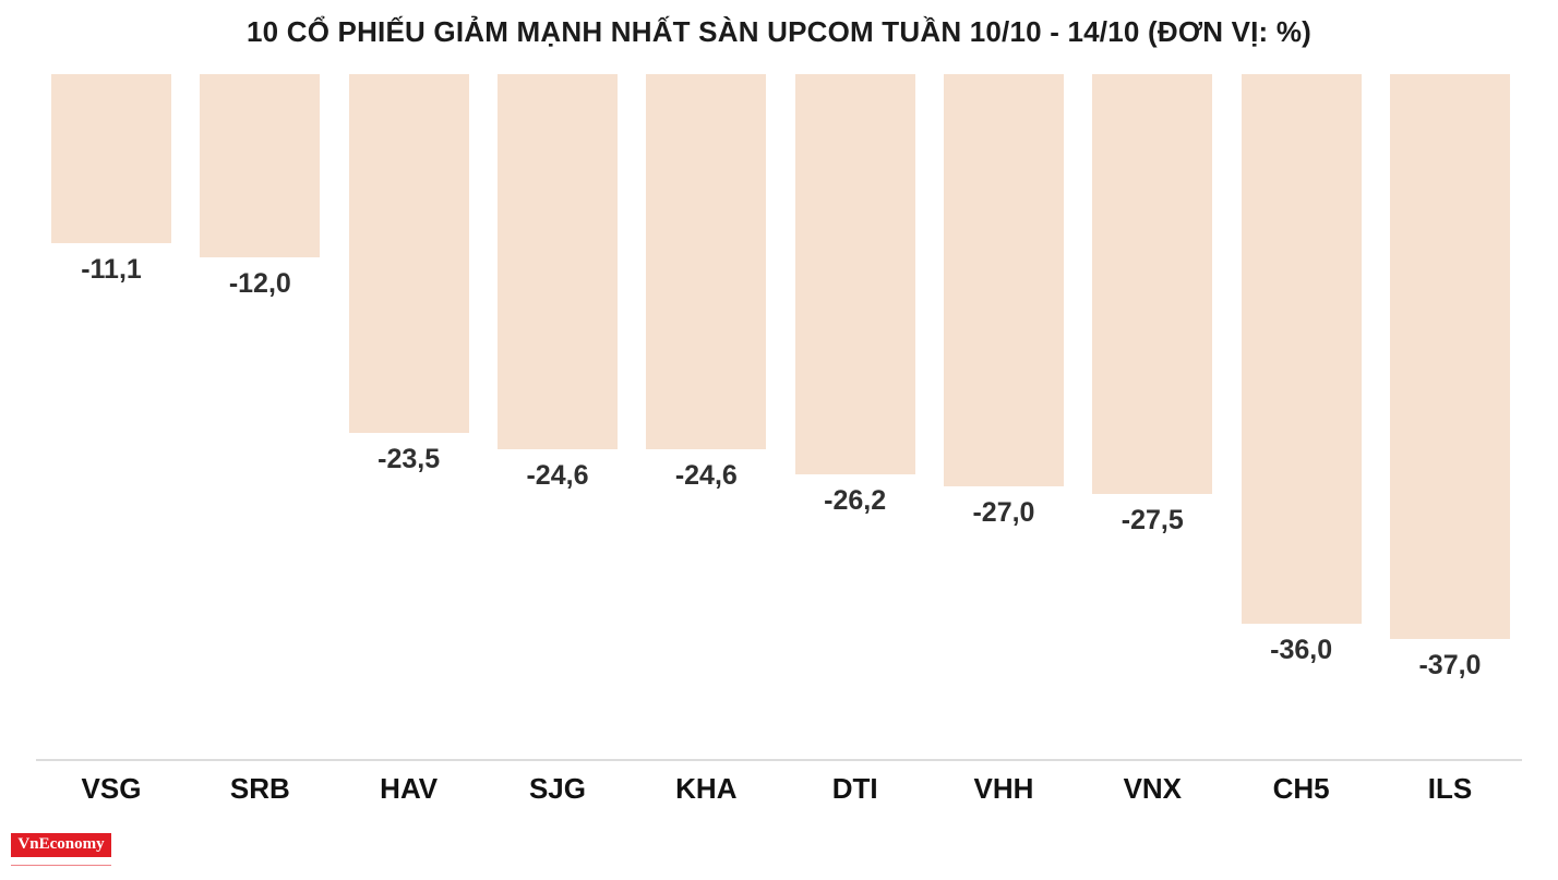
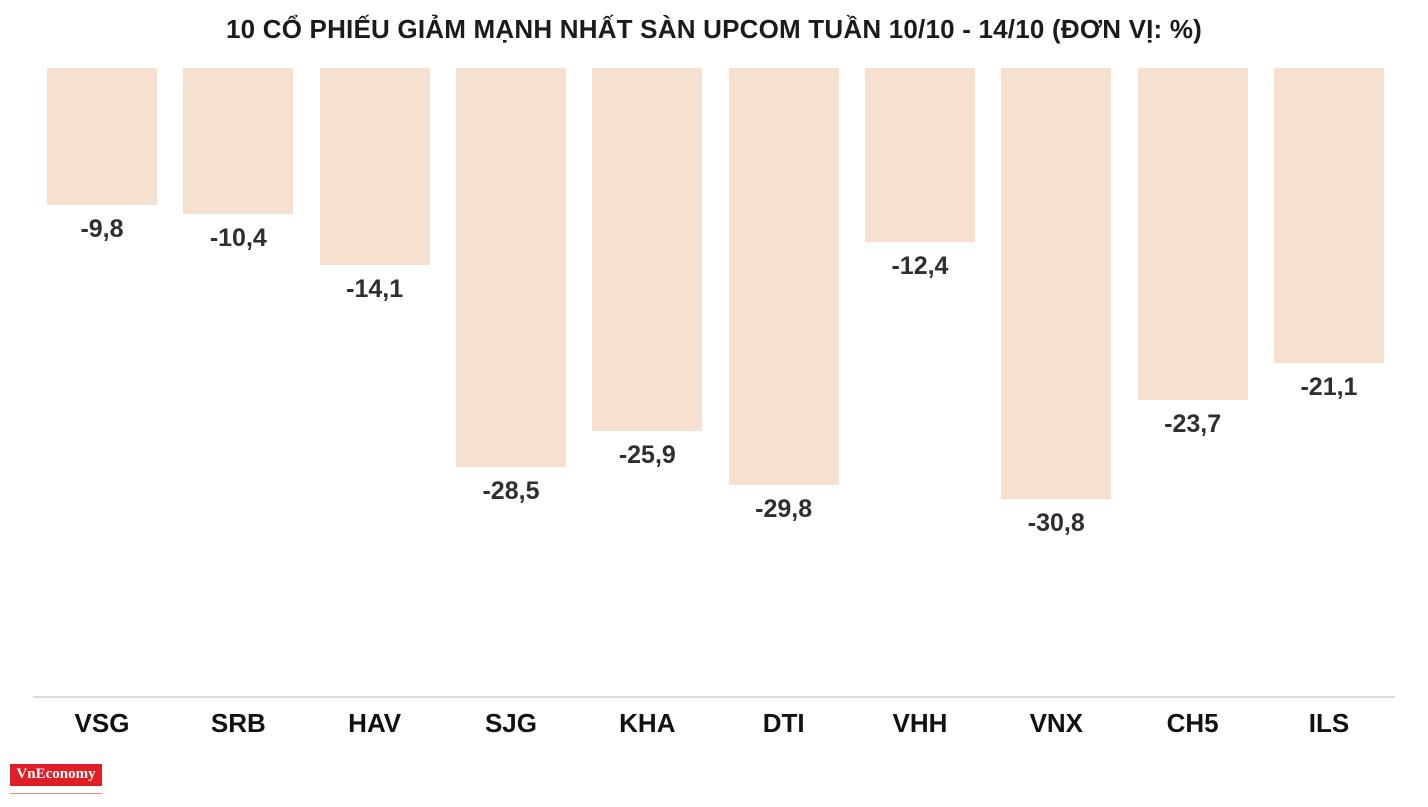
VSG: -11,1 -> -9,8
SRB: -12,0 -> -10,4
HAV: -23,5 -> -14,1
SJG: -24,6 -> -28,5
KHA: -24,6 -> -25,9
DTI: -26,2 -> -29,8
VHH: -27,0 -> -12,4
VNX: -27,5 -> -30,8
CH5: -36,0 -> -23,7
ILS: -37,0 -> -21,1
